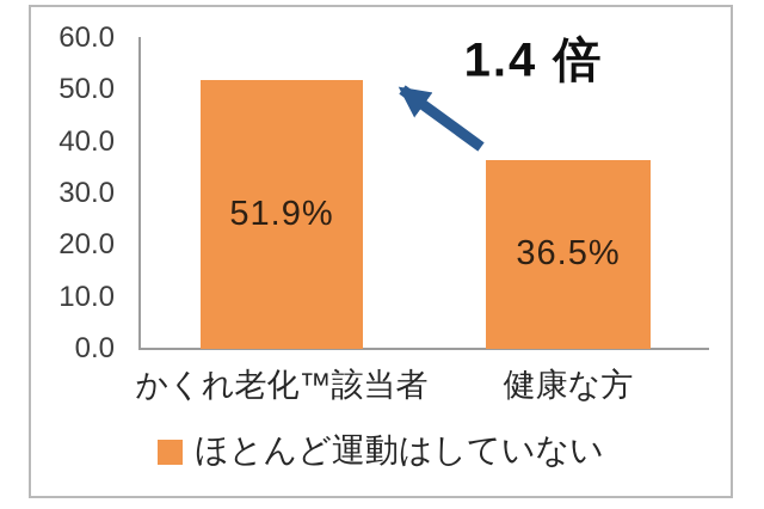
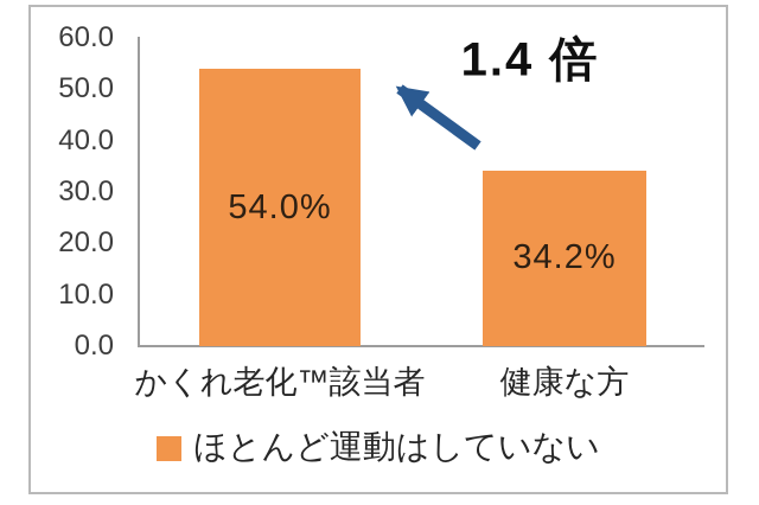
かくれ老化™該当者: 51.9% -> 54.0%
健康な方: 36.5% -> 34.2%
